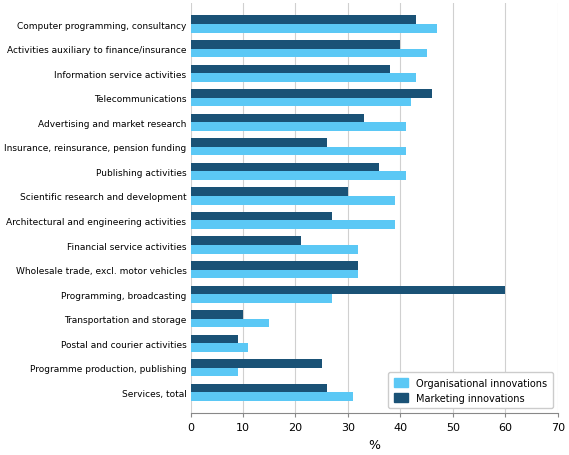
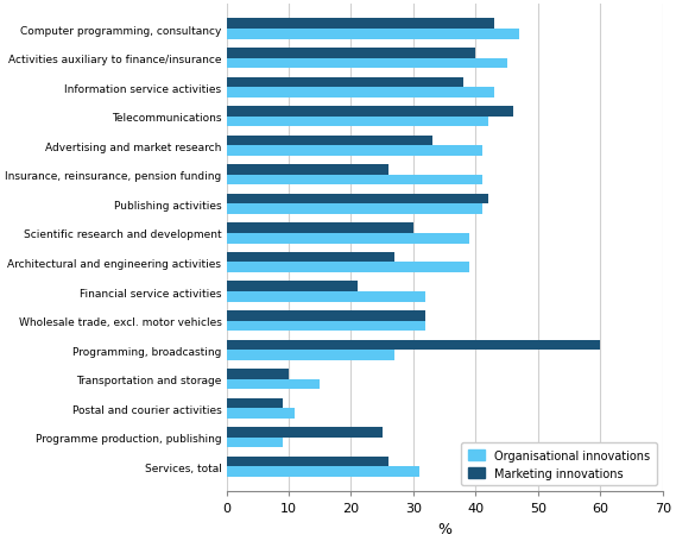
Marketing innovations/Publishing activities: 36 -> 42
